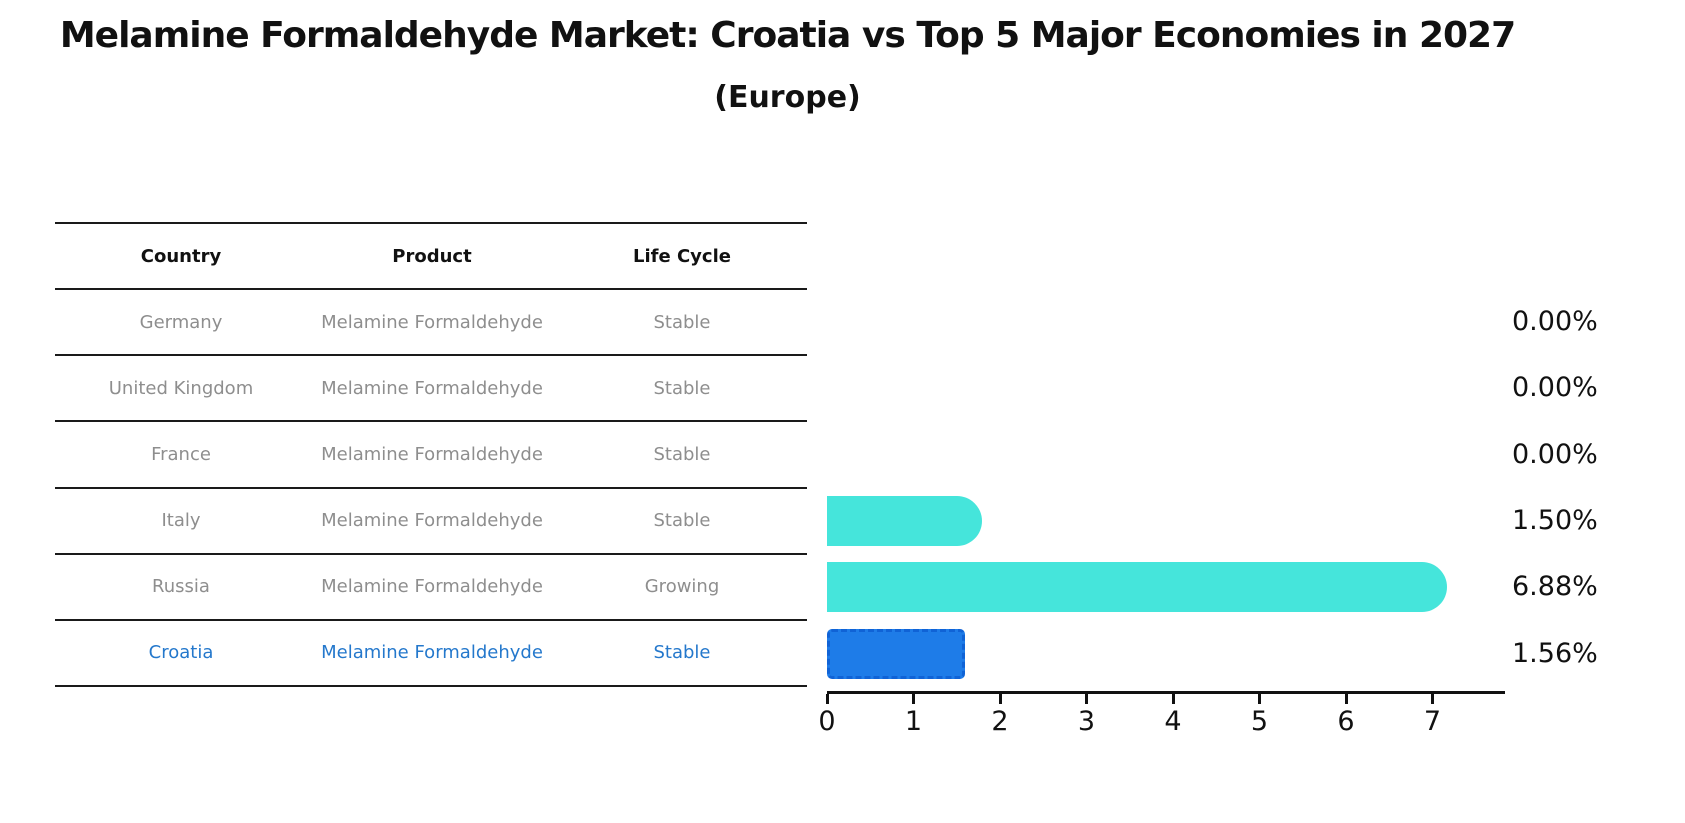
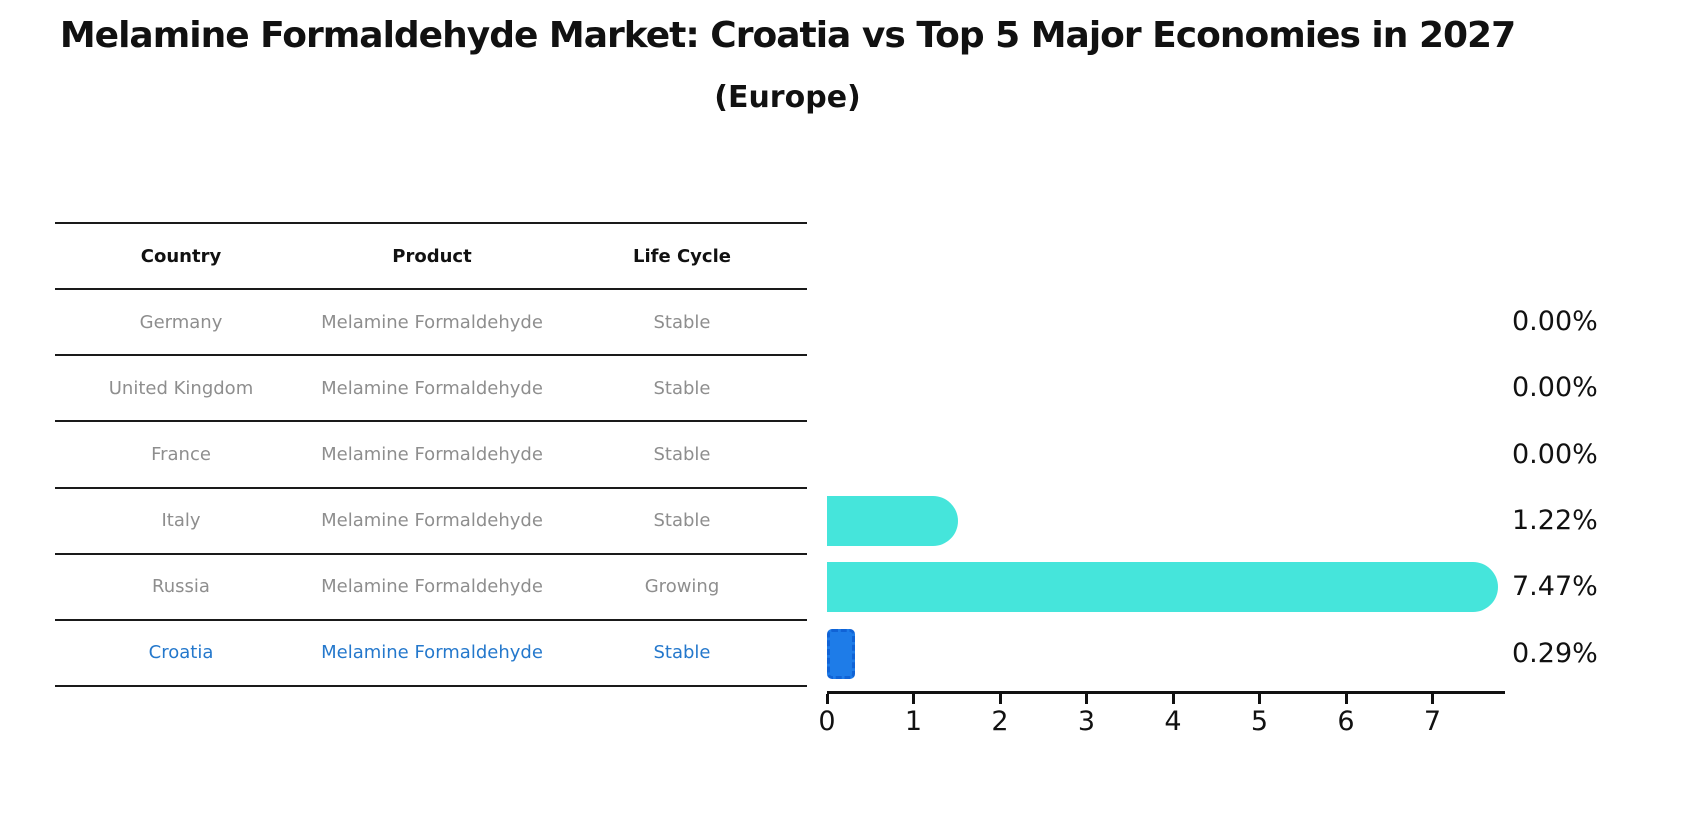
Italy: 1.50% -> 1.22%
Russia: 6.88% -> 7.47%
Croatia: 1.56% -> 0.29%
